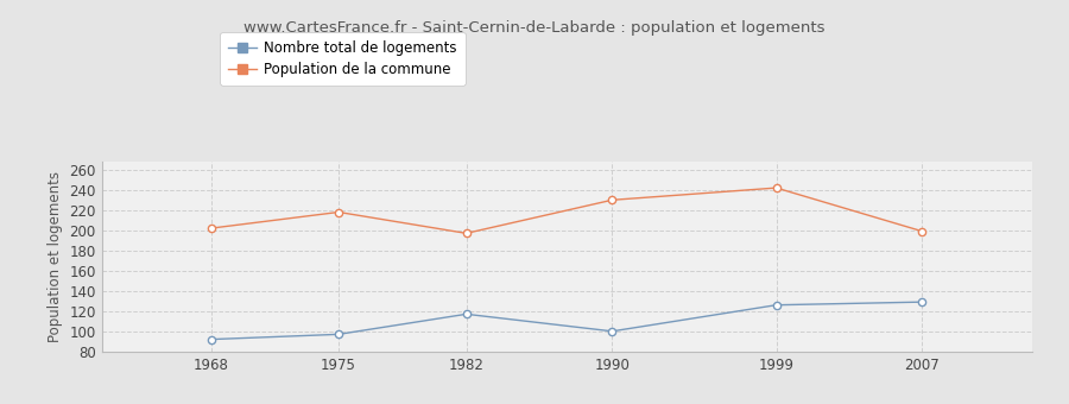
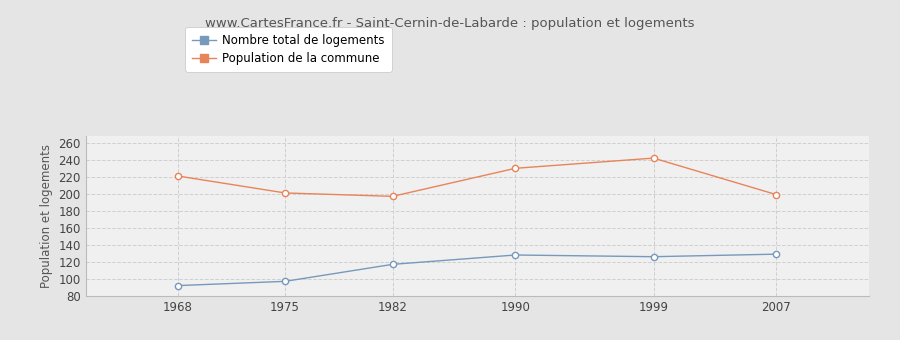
Population de la commune/1968: 202 -> 221
Population de la commune/1975: 218 -> 201
Nombre total de logements/1990: 100 -> 128
